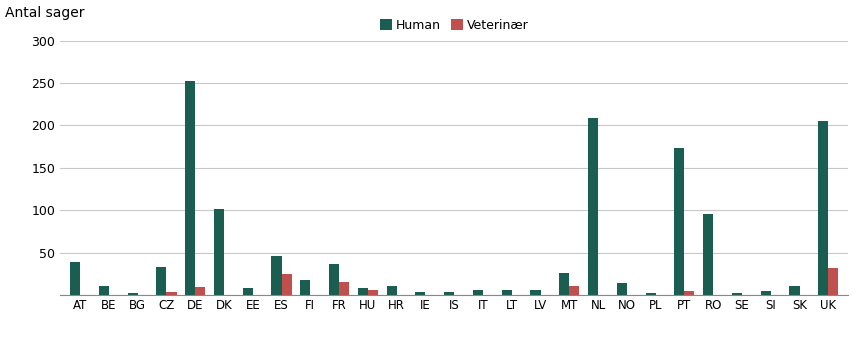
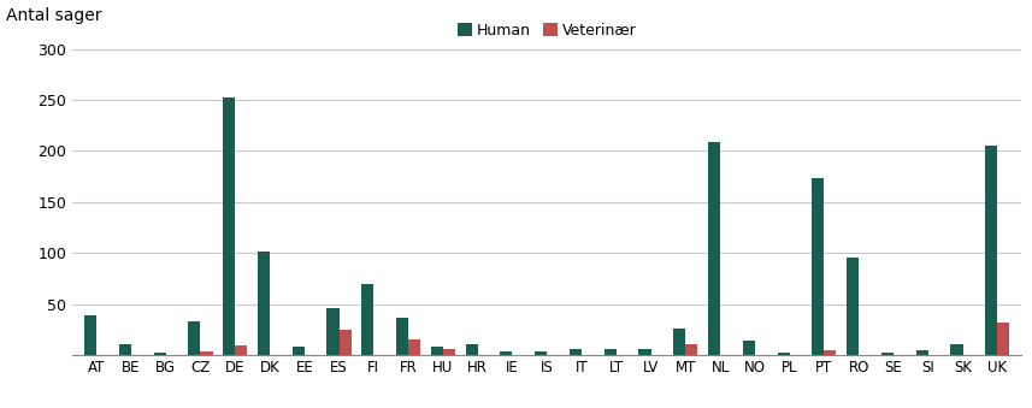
Human/FI: 18 -> 70
